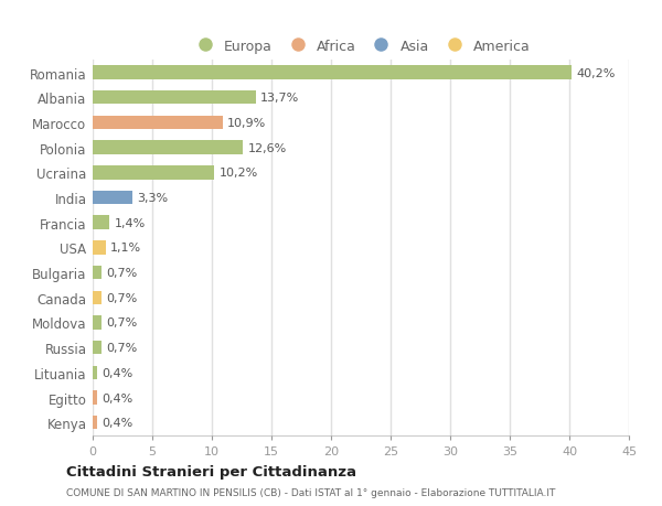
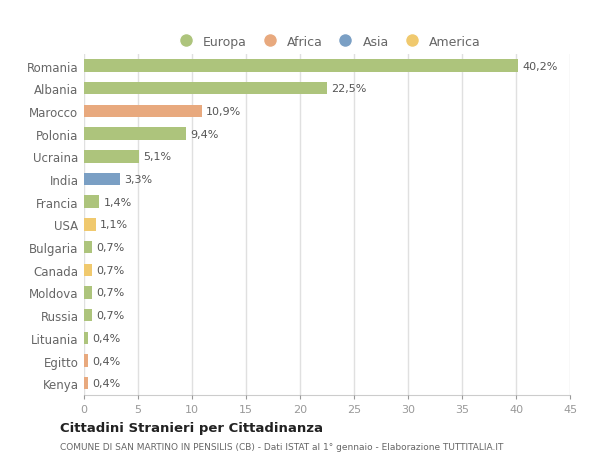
Albania: 13,7% -> 22,5%
Polonia: 12,6% -> 9,4%
Ucraina: 10,2% -> 5,1%
